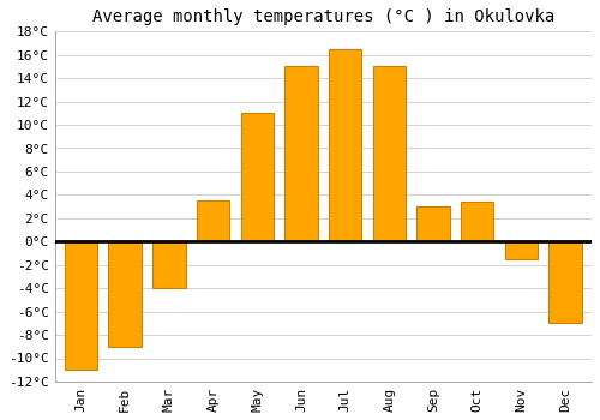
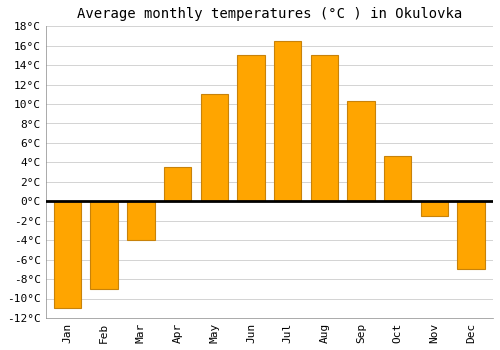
Sep: 3.0°C -> 10.3°C
Oct: 3.4°C -> 4.7°C
